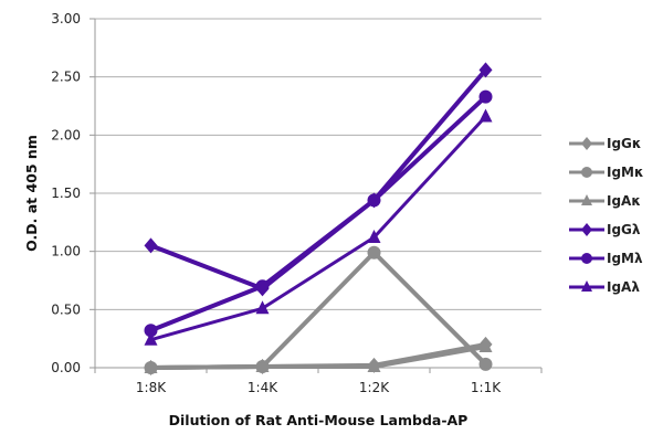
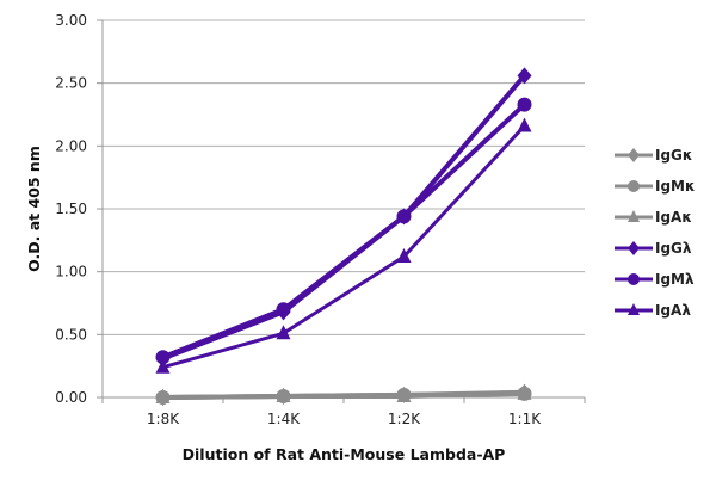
IgGλ/1:8K: 1.05 -> 0.31
IgMκ/1:2K: 0.99 -> 0.02
IgGκ/1:1K: 0.20 -> 0.04
IgAκ/1:1K: 0.18 -> 0.03
